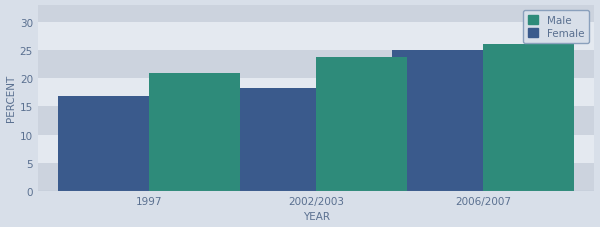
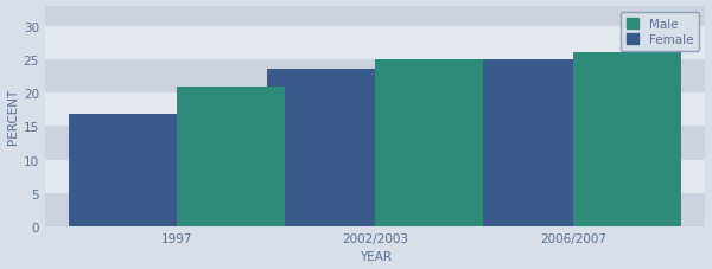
Female/2002/2003: 18.2 -> 23.5
Male/2002/2003: 23.8 -> 25.0
